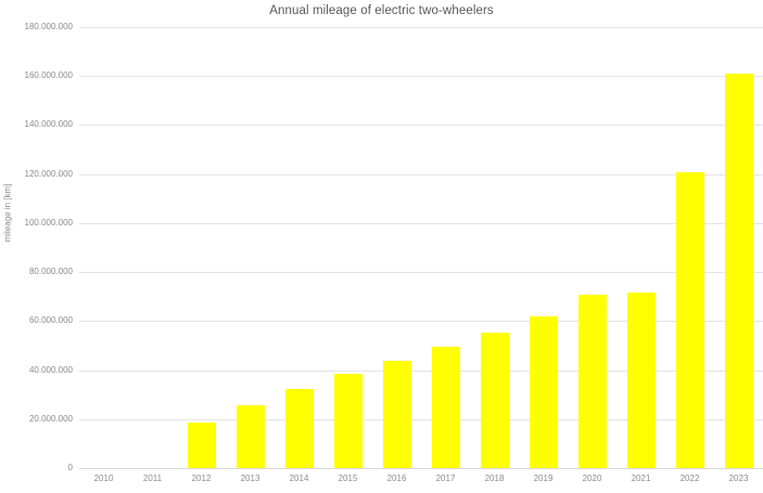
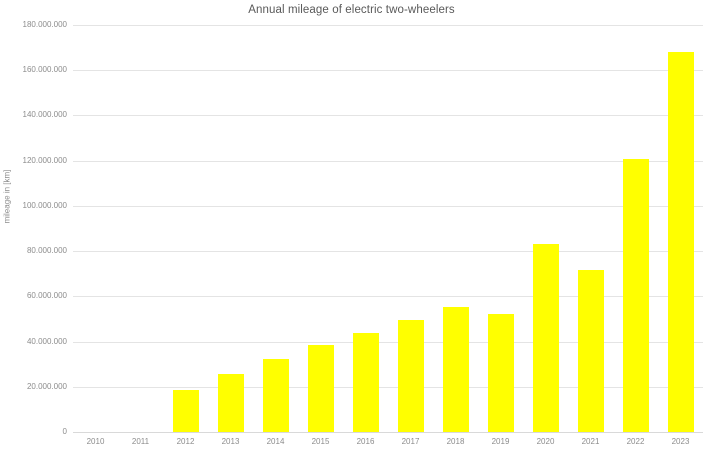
2019: 62000000 -> 52000000
2020: 71000000 -> 83000000
2023: 161000000 -> 168000000
